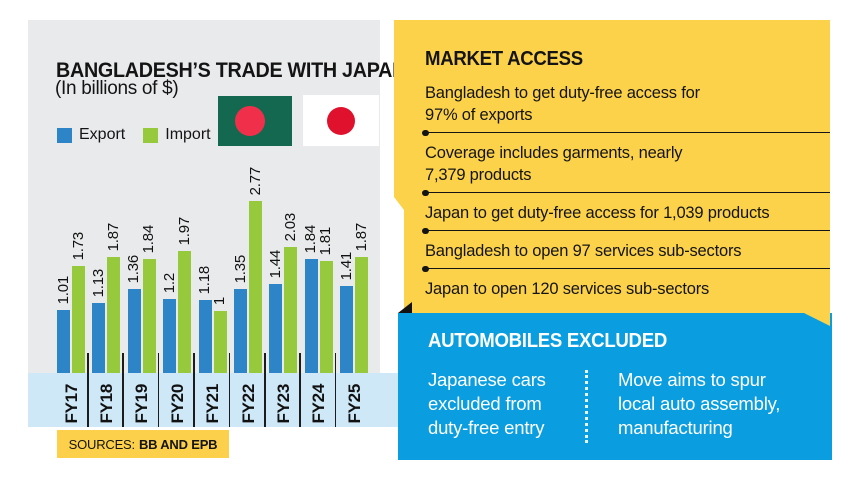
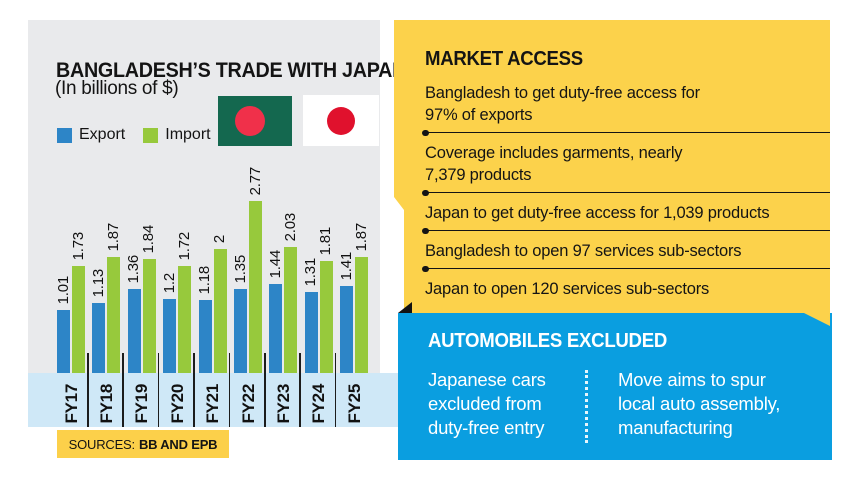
Import/FY20: 1.97 -> 1.72
Import/FY21: 1 -> 2
Export/FY24: 1.84 -> 1.31
